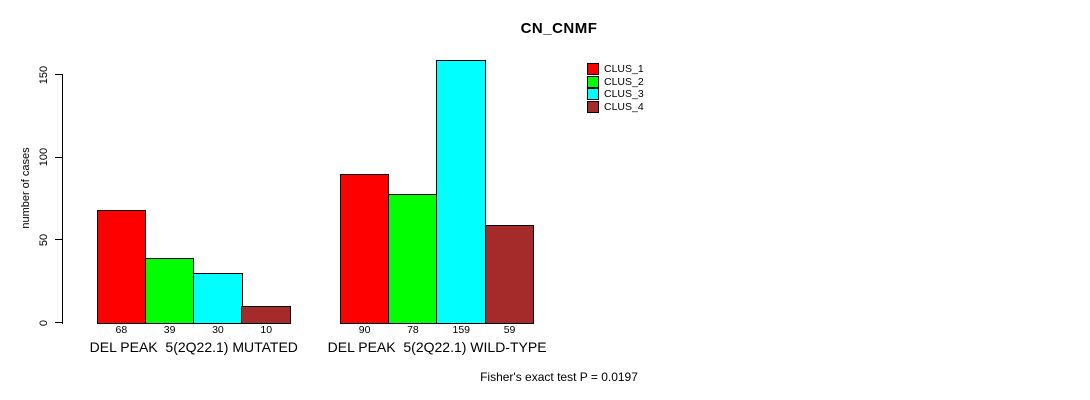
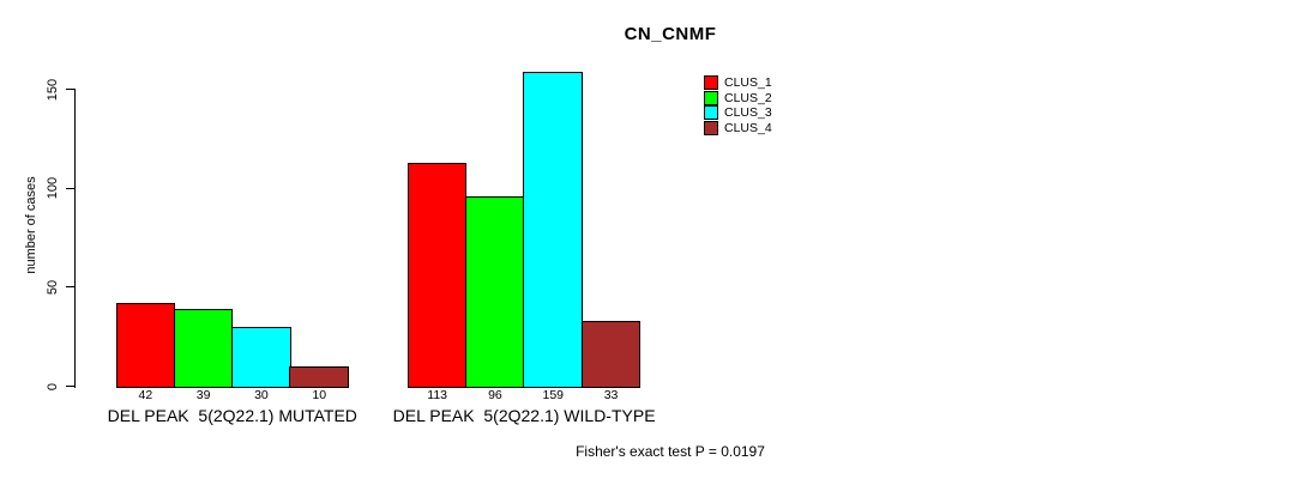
CLUS_1/DEL PEAK 5(2Q22.1) MUTATED: 68 -> 42
CLUS_1/DEL PEAK 5(2Q22.1) WILD-TYPE: 90 -> 113
CLUS_2/DEL PEAK 5(2Q22.1) WILD-TYPE: 78 -> 96
CLUS_4/DEL PEAK 5(2Q22.1) WILD-TYPE: 59 -> 33
